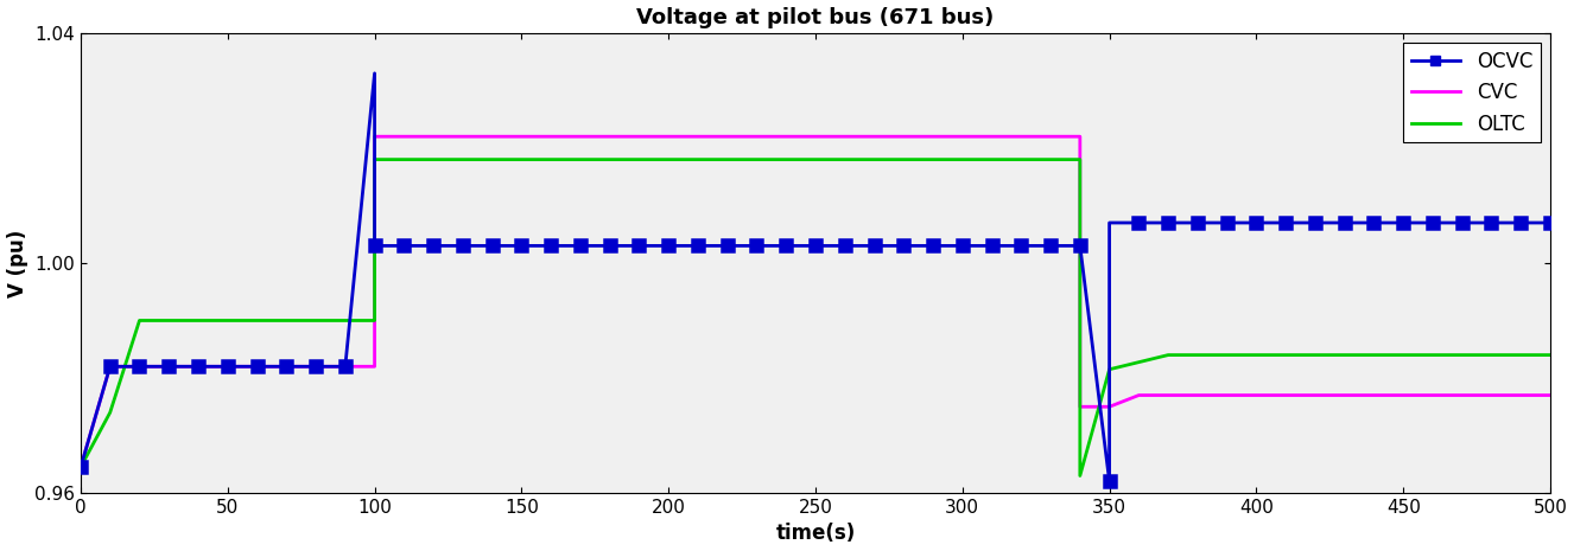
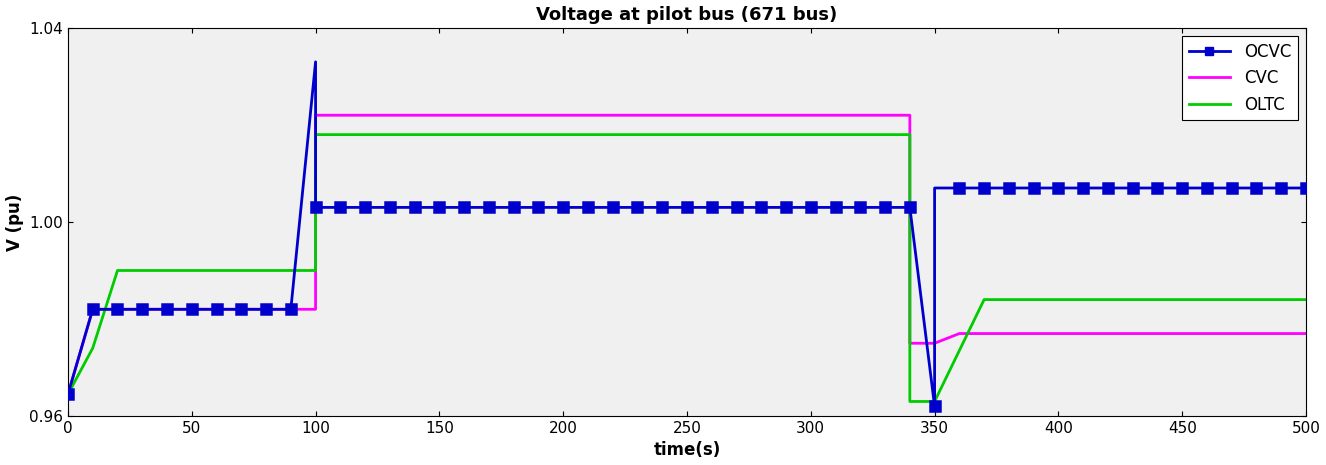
OLTC/350: 0.9815 -> 0.9630
